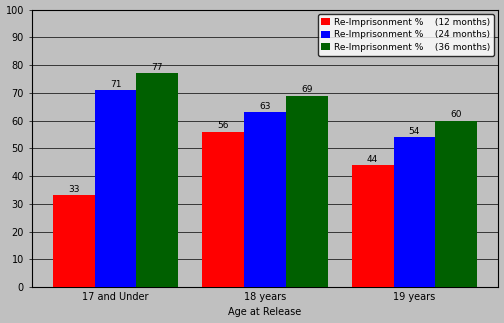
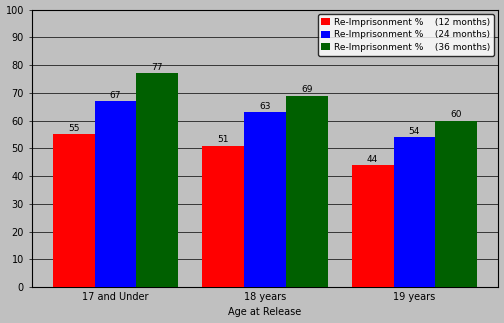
Re-Imprisonment % (12 months)/17 and Under: 33 -> 55
Re-Imprisonment % (24 months)/17 and Under: 71 -> 67
Re-Imprisonment % (12 months)/18 years: 56 -> 51
